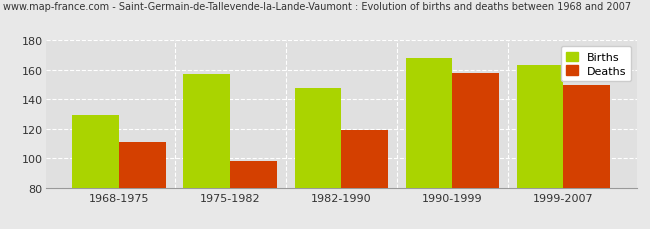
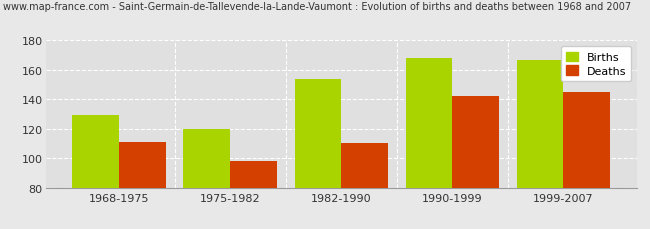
Births/1975-1982: 157 -> 120
Births/1982-1990: 148 -> 154
Deaths/1982-1990: 119 -> 110
Deaths/1990-1999: 158 -> 142
Births/1999-2007: 163 -> 167
Deaths/1999-2007: 150 -> 145
